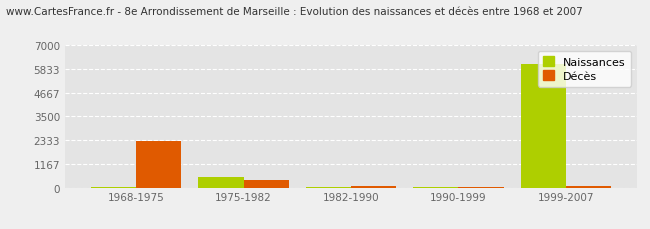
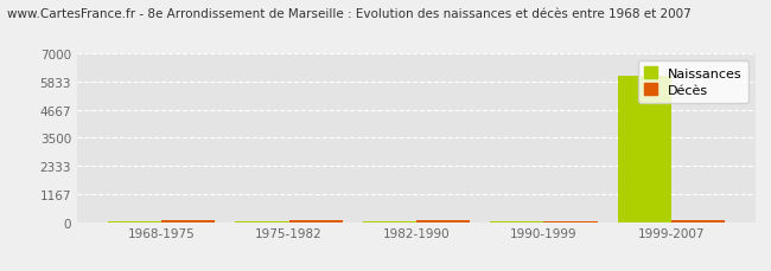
Décès/1968-1975: 2300 -> 60
Naissances/1975-1982: 500 -> 20
Décès/1975-1982: 350 -> 60
